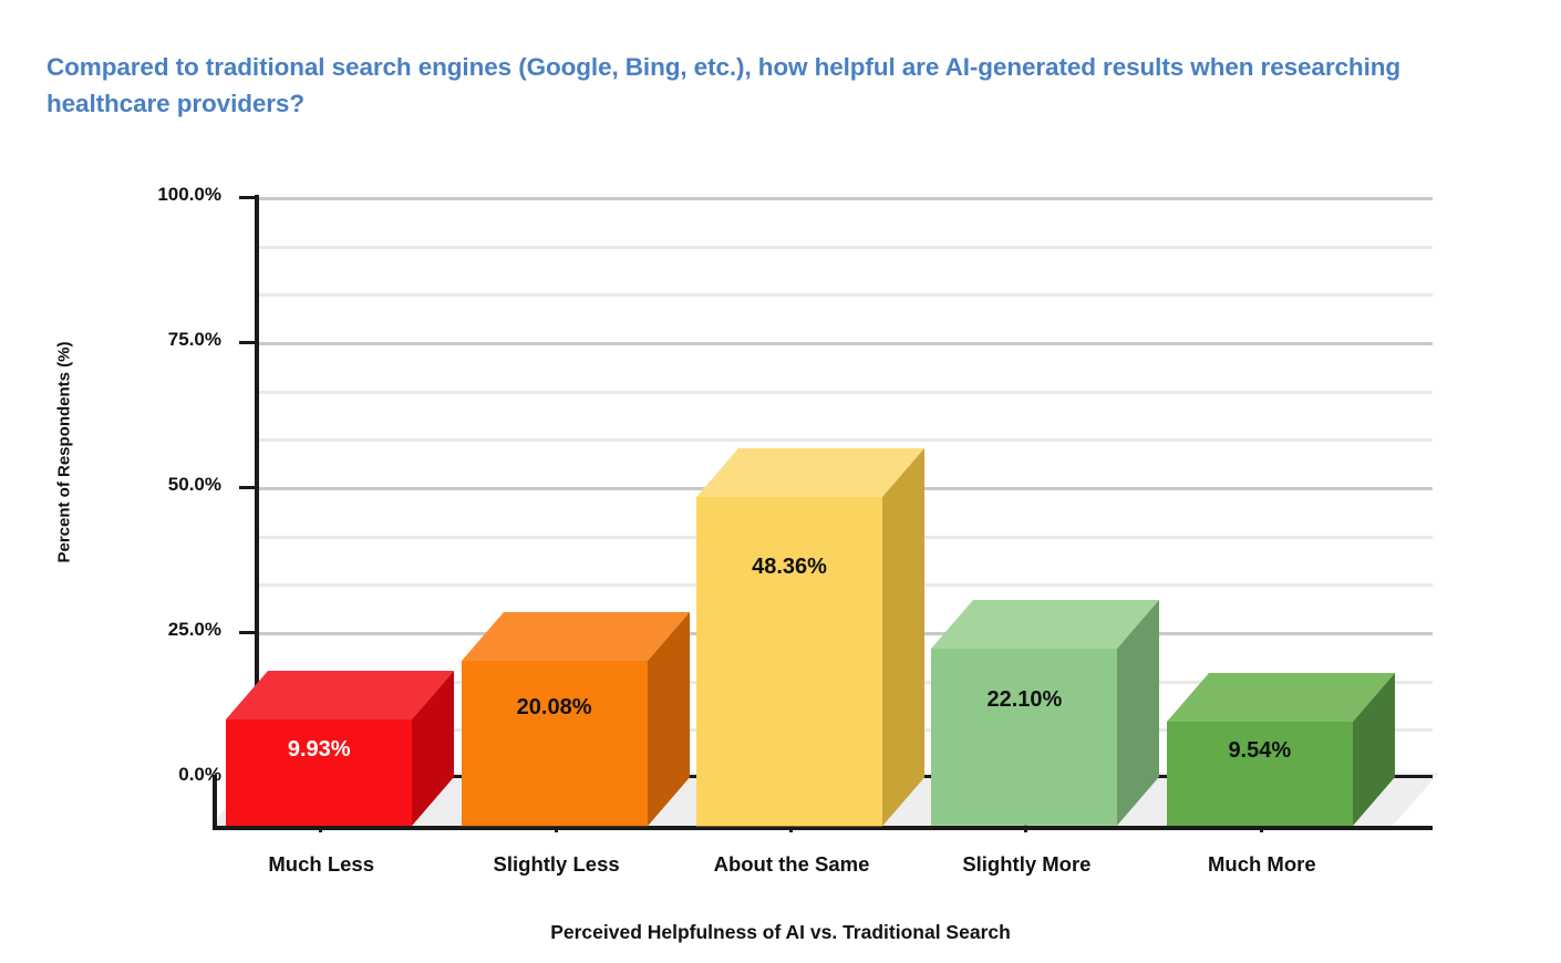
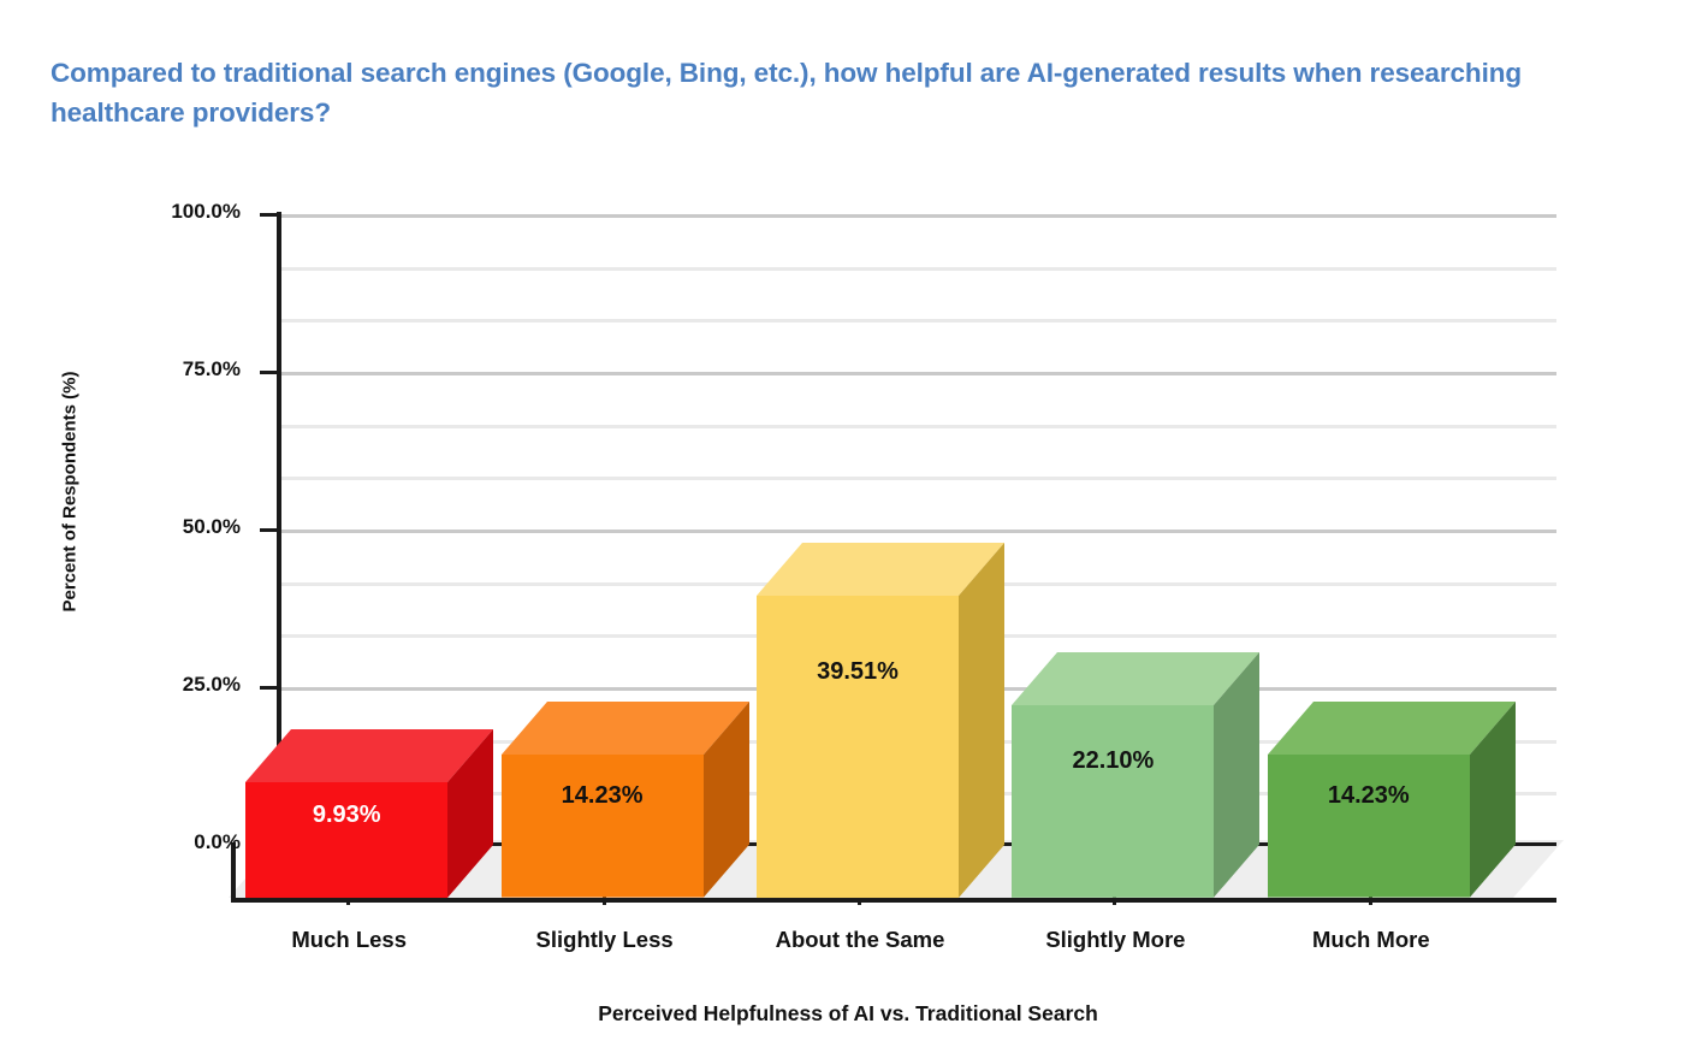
Slightly Less: 20.08% -> 14.23%
About the Same: 48.36% -> 39.51%
Much More: 9.54% -> 14.23%
